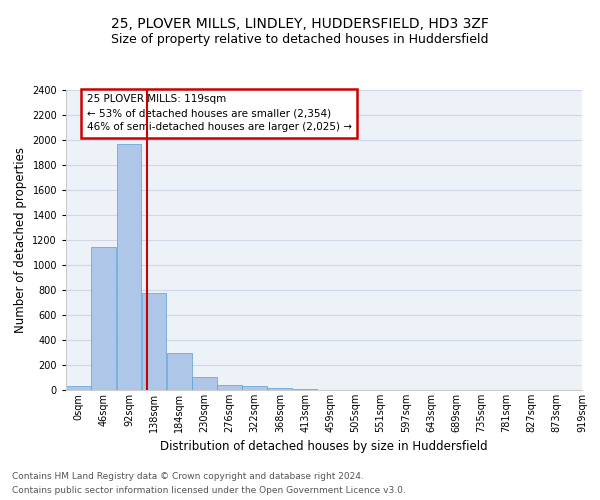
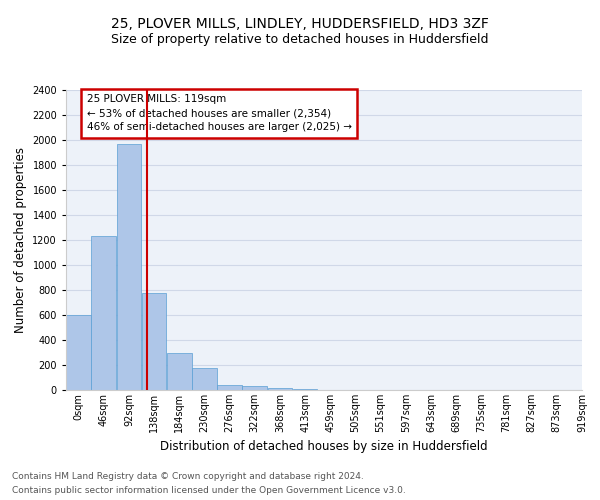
0sqm: 30 -> 600
46sqm: 1140 -> 1230
230sqm: 100 -> 180
